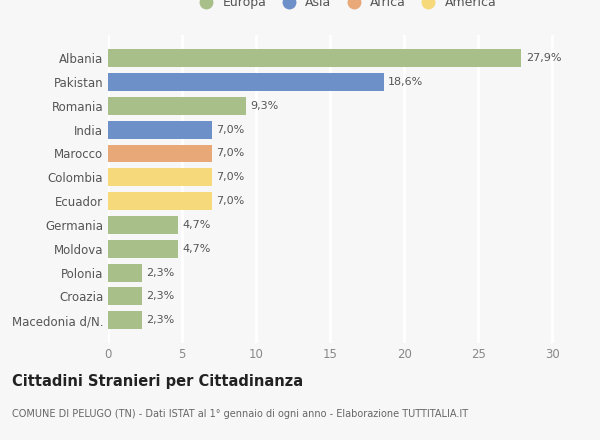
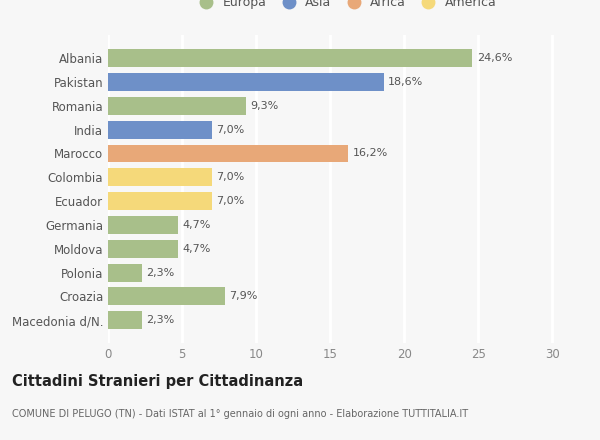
Albania: 27,9% -> 24,6%
Marocco: 7,0% -> 16,2%
Croazia: 2,3% -> 7,9%
